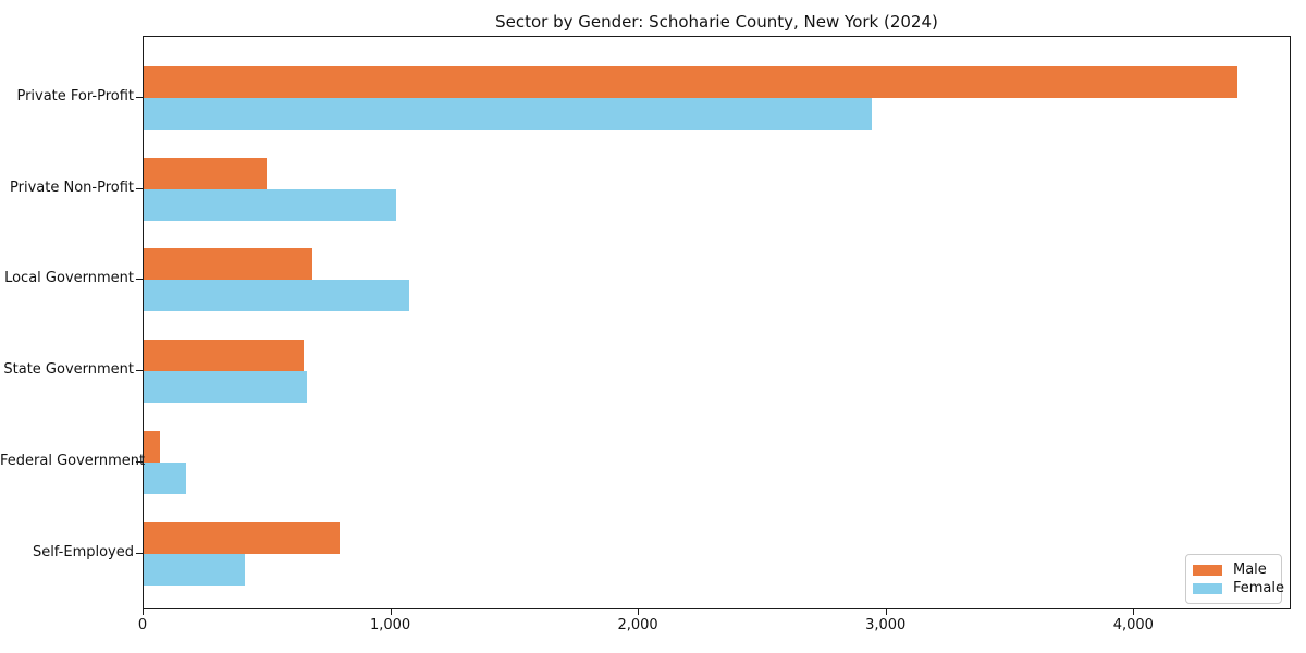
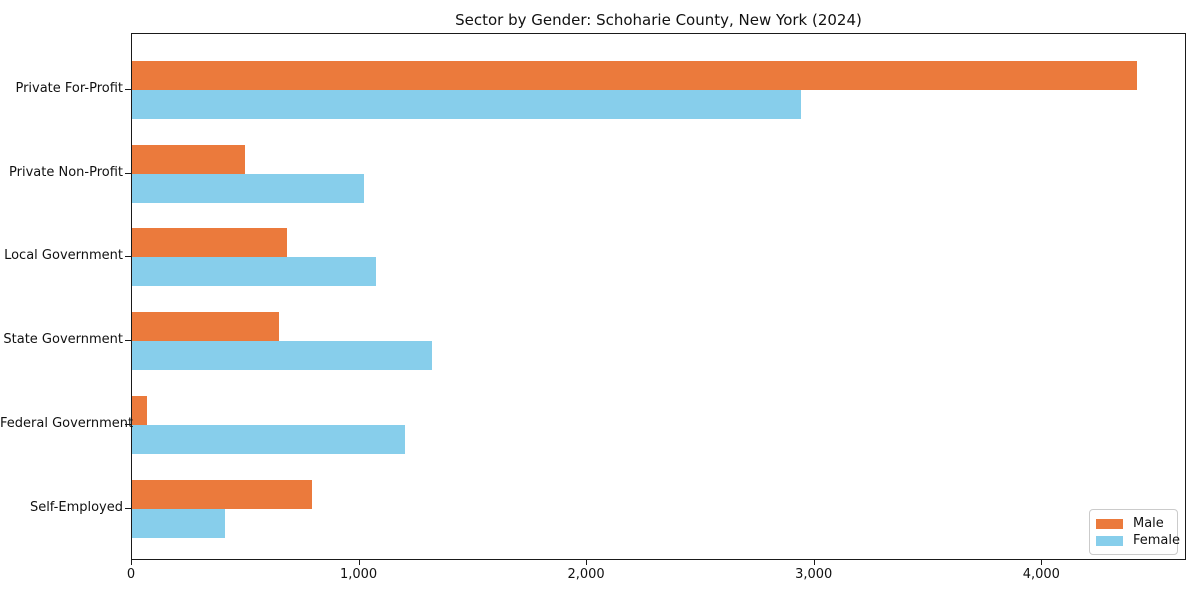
Female/State Government: 660 -> 1320
Female/Federal Government: 170 -> 1200
